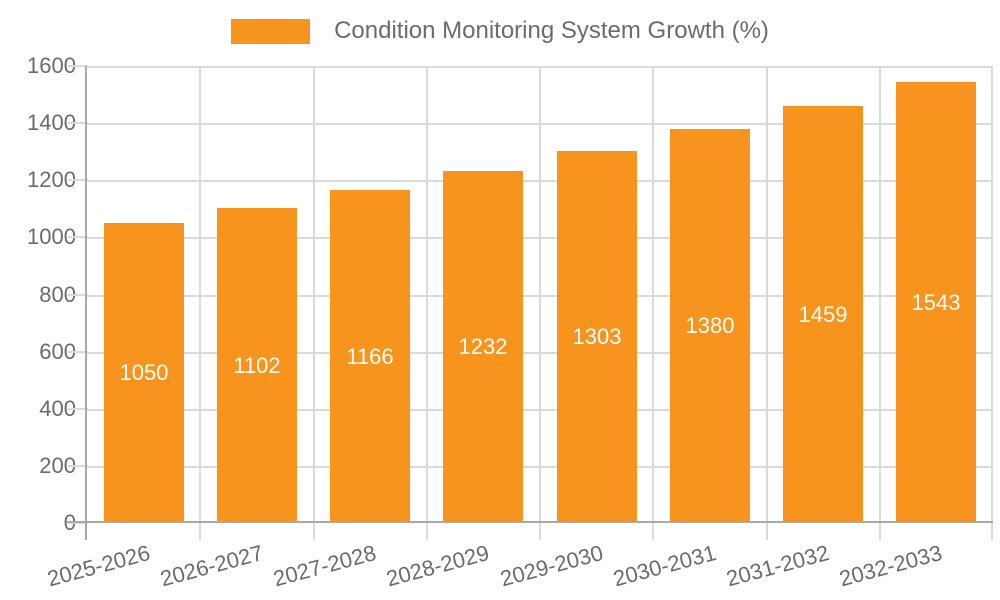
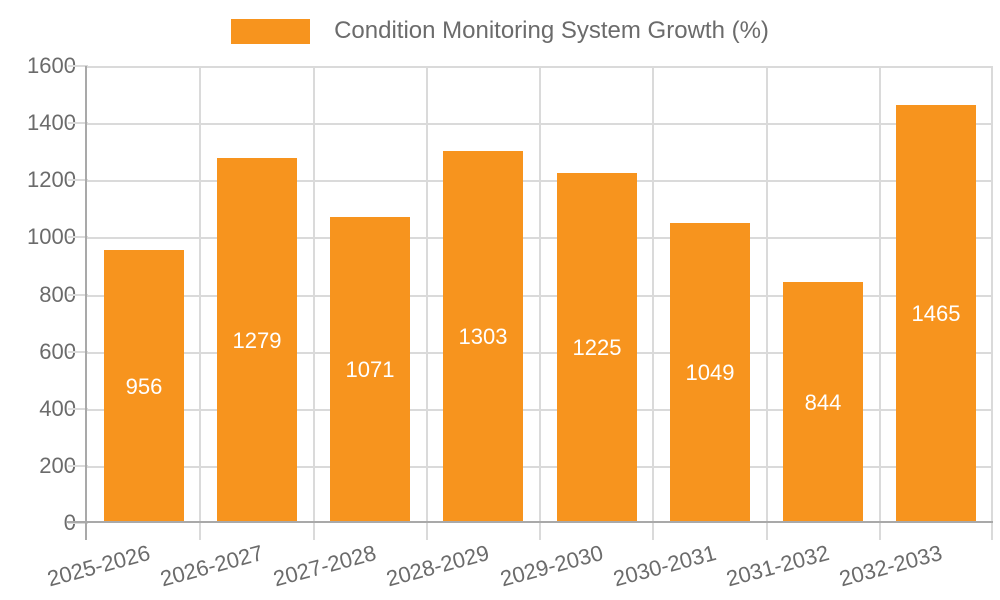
2025-2026: 1050 -> 956
2026-2027: 1102 -> 1279
2027-2028: 1166 -> 1071
2028-2029: 1232 -> 1303
2029-2030: 1303 -> 1225
2030-2031: 1380 -> 1049
2031-2032: 1459 -> 844
2032-2033: 1543 -> 1465
